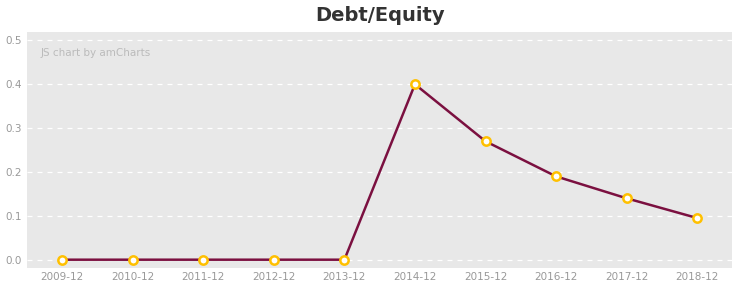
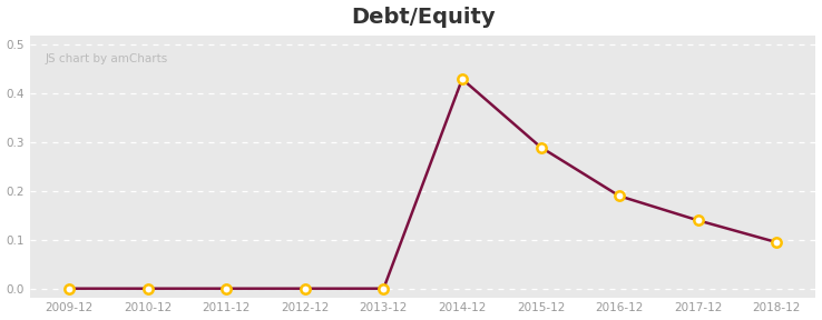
2014-12: 0.400 -> 0.430
2015-12: 0.270 -> 0.290
